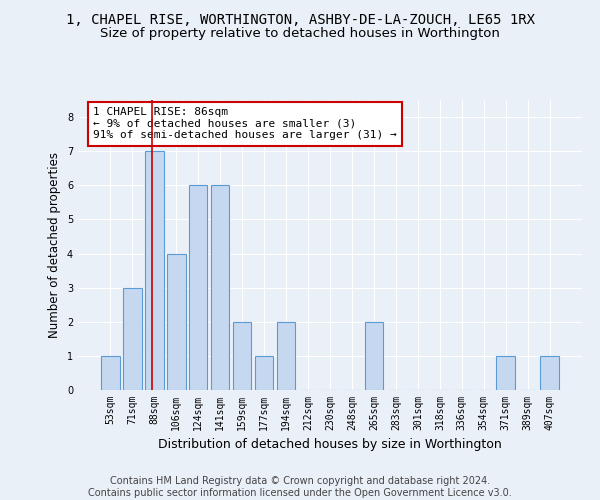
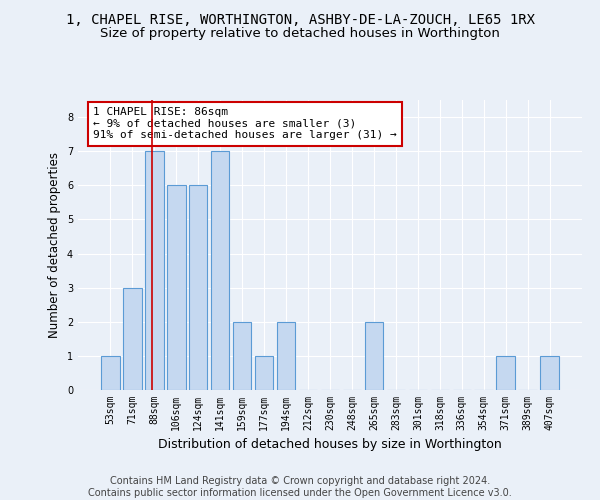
106sqm: 4 -> 6
141sqm: 6 -> 7
